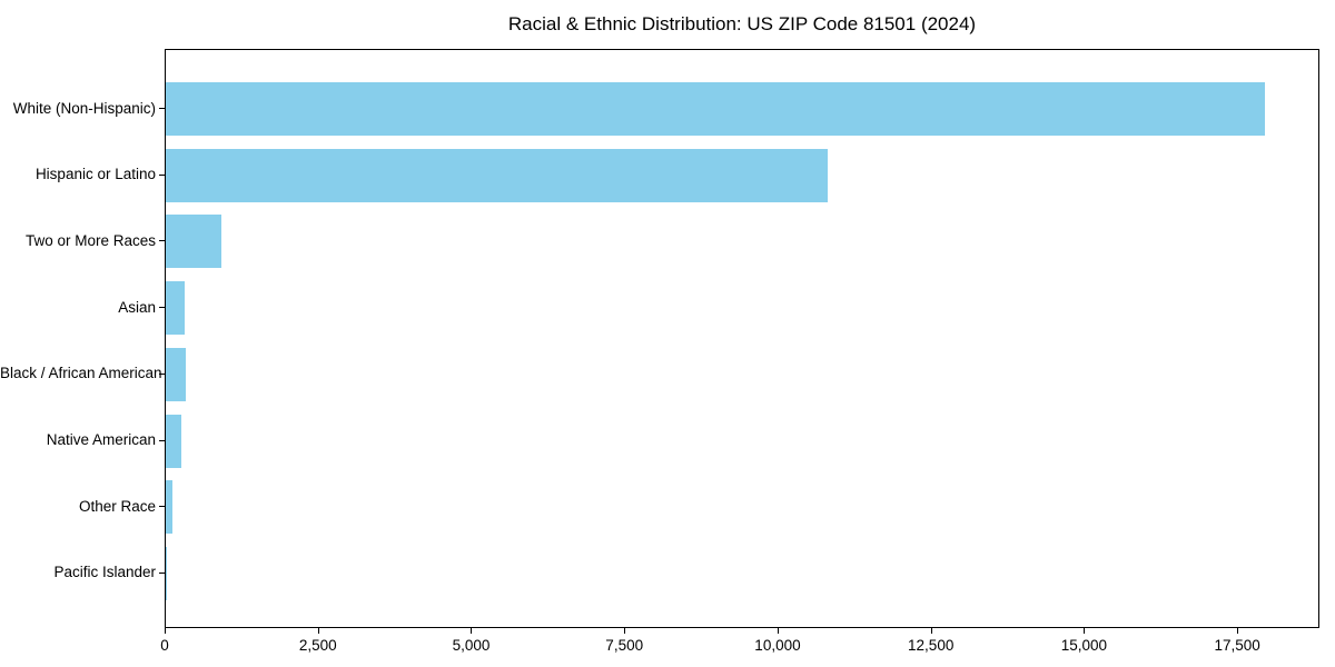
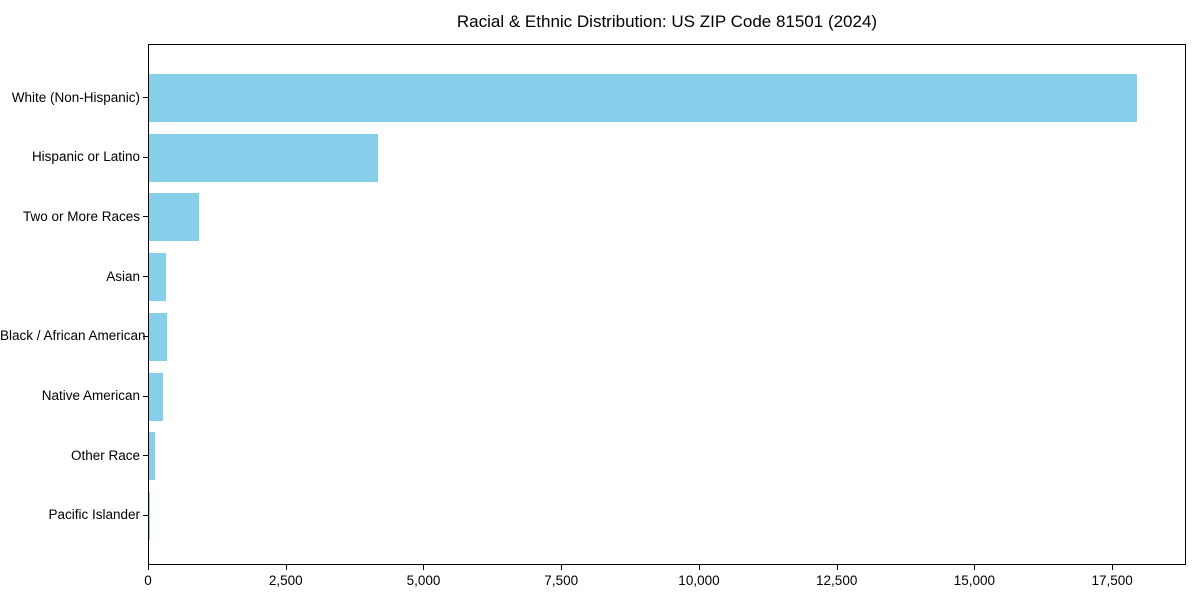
Hispanic or Latino: 10800 -> 4200
